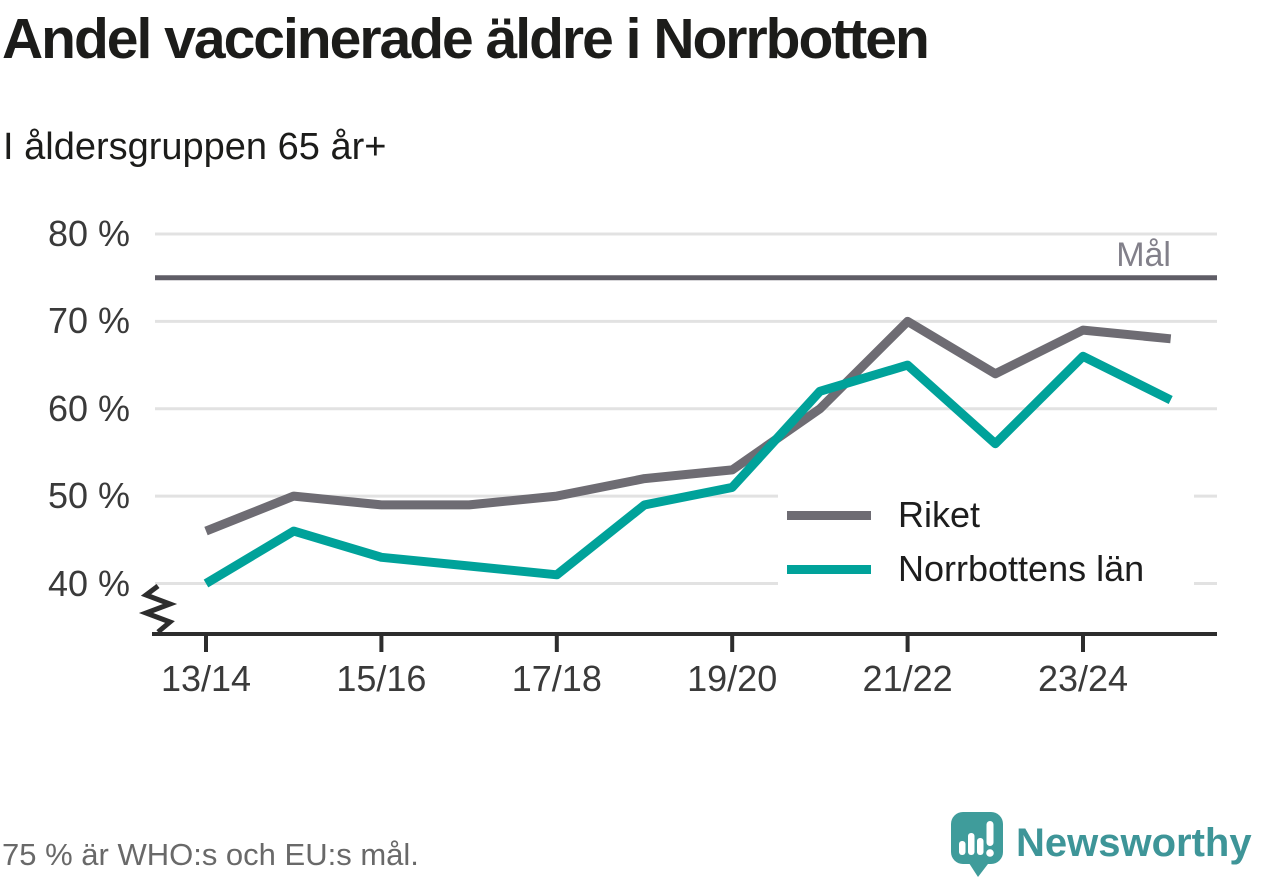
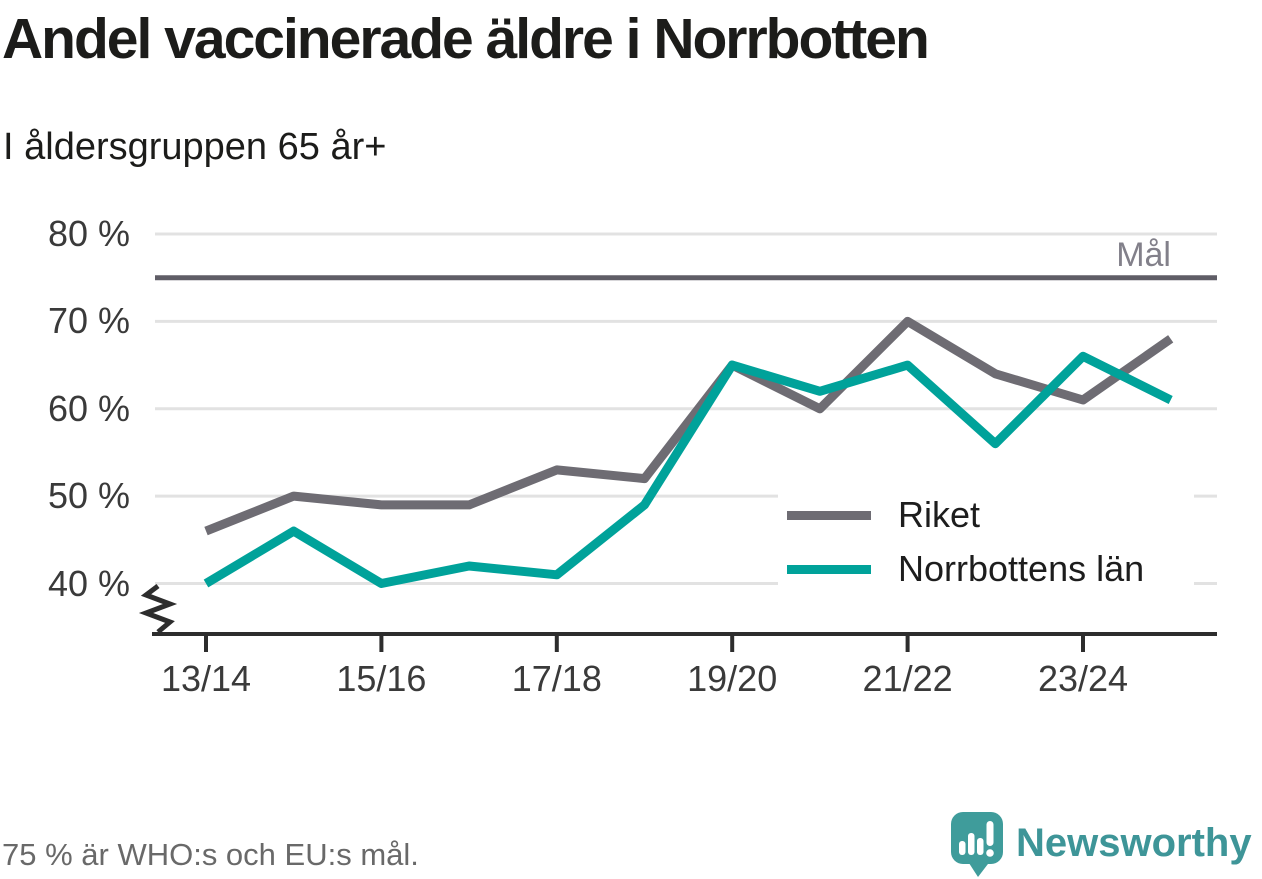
Norrbottens län/15/16: 43% -> 40%
Riket/17/18: 50% -> 53%
Riket/19/20: 53% -> 65%
Norrbottens län/19/20: 51% -> 65%
Riket/23/24: 69% -> 61%
